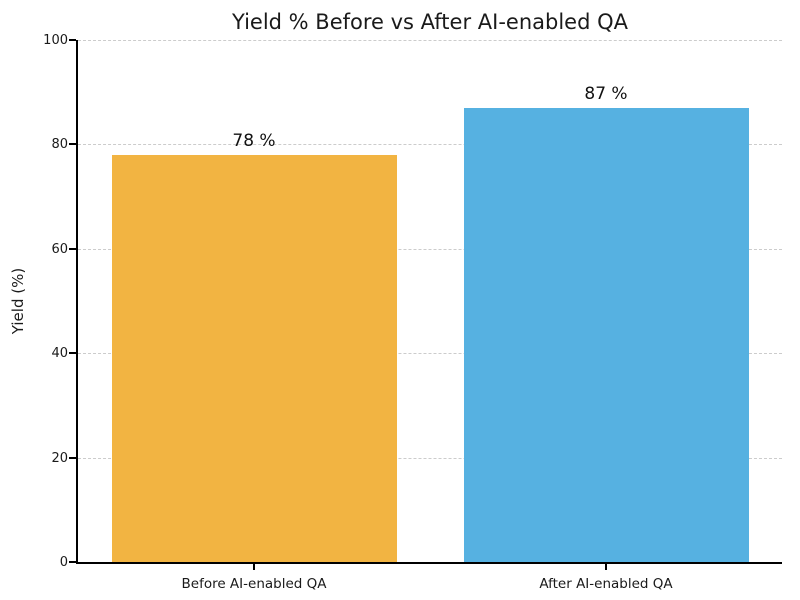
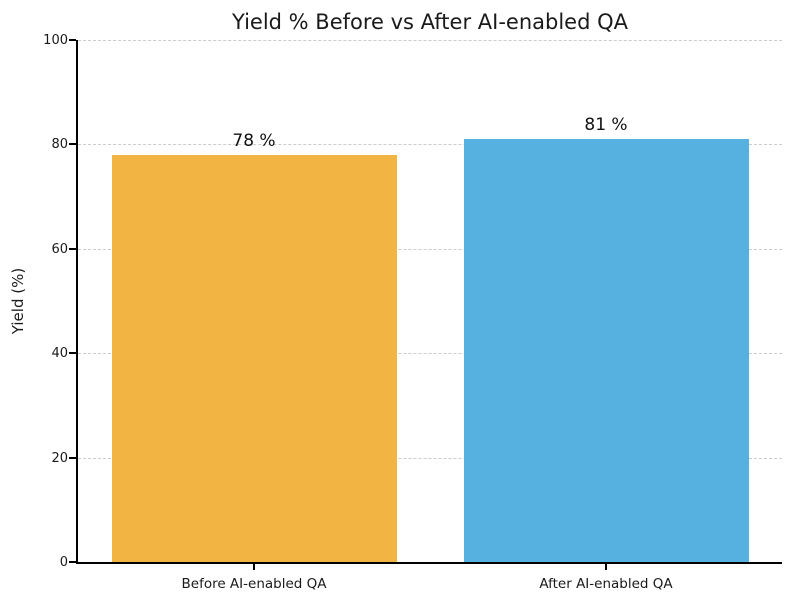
After AI-enabled QA: 87 -> 81
